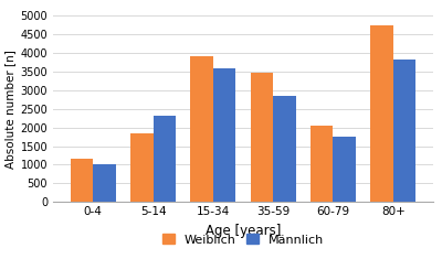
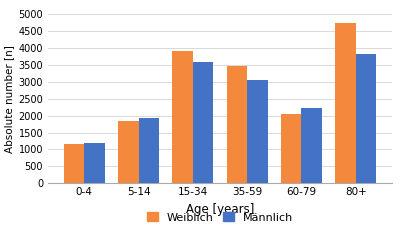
Männlich/0-4: 1000 -> 1180
Männlich/5-14: 2300 -> 1920
Männlich/35-59: 2850 -> 3060
Männlich/60-79: 1750 -> 2230
